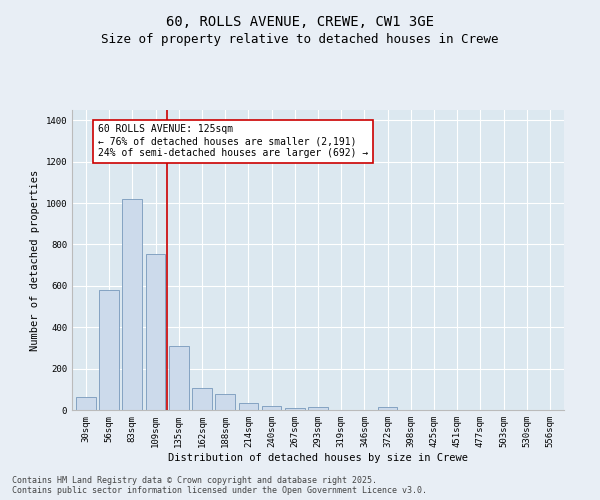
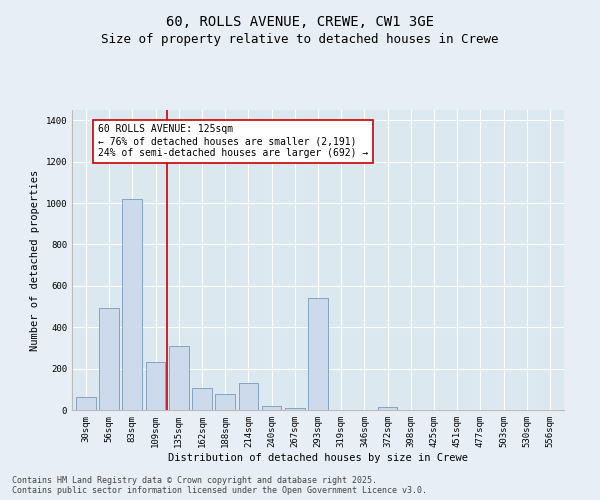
56sqm: 580 -> 495
109sqm: 755 -> 230
214sqm: 35 -> 130
293sqm: 15 -> 540
